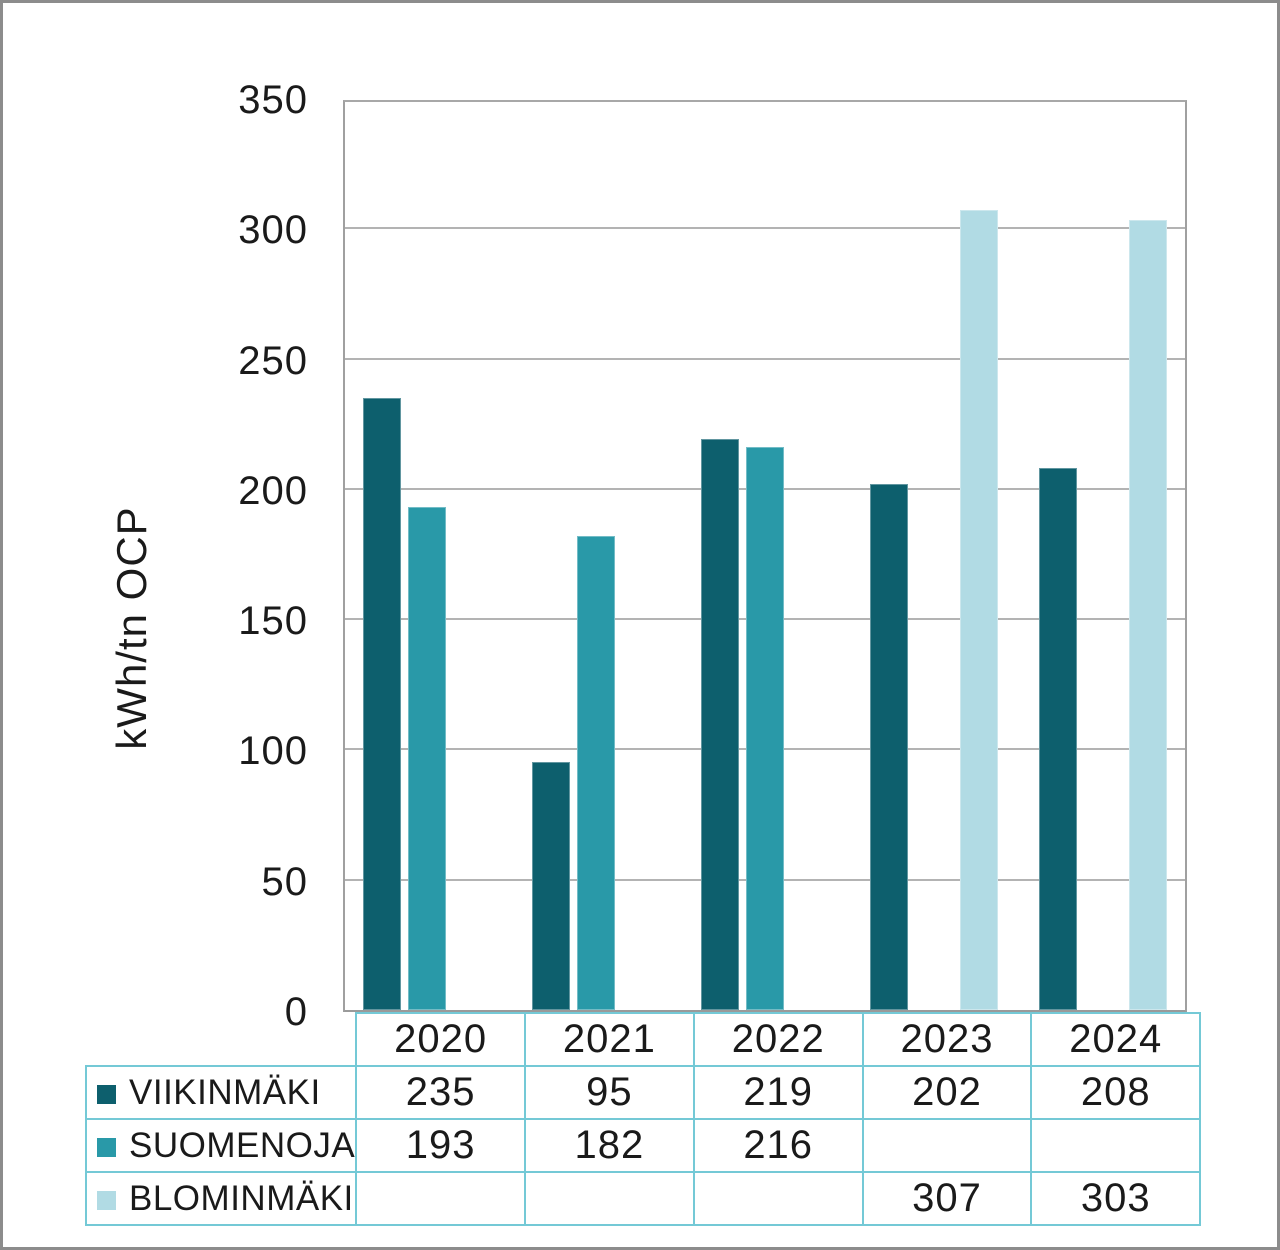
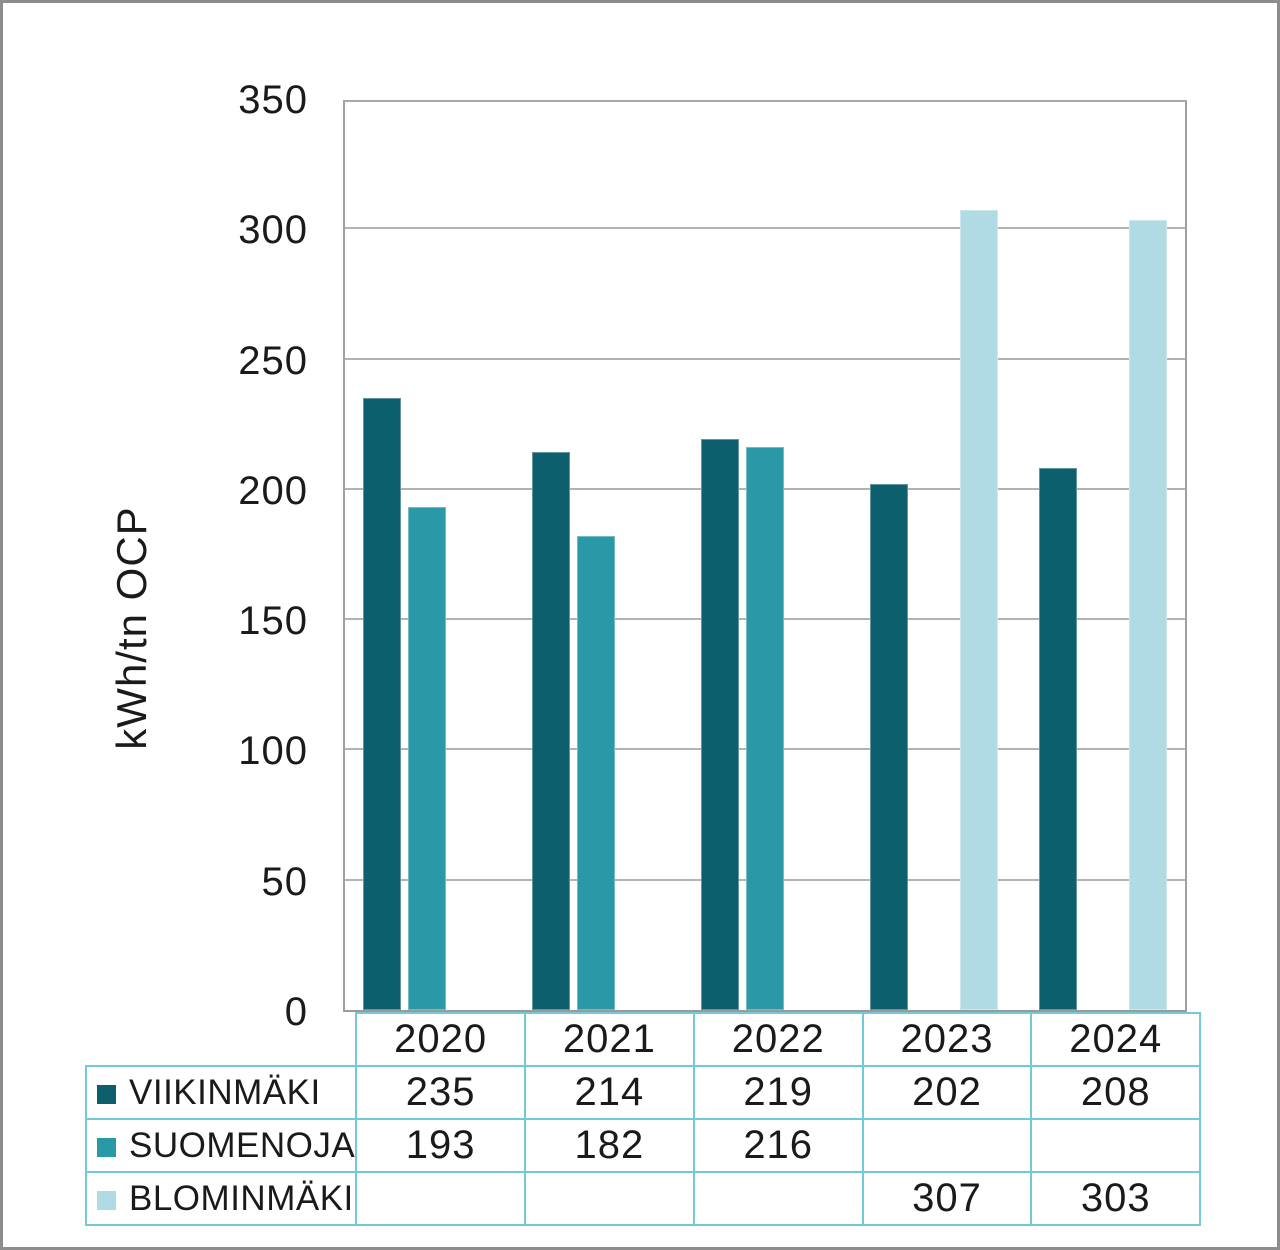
VIIKINMÄKI/2021: 95 -> 214
